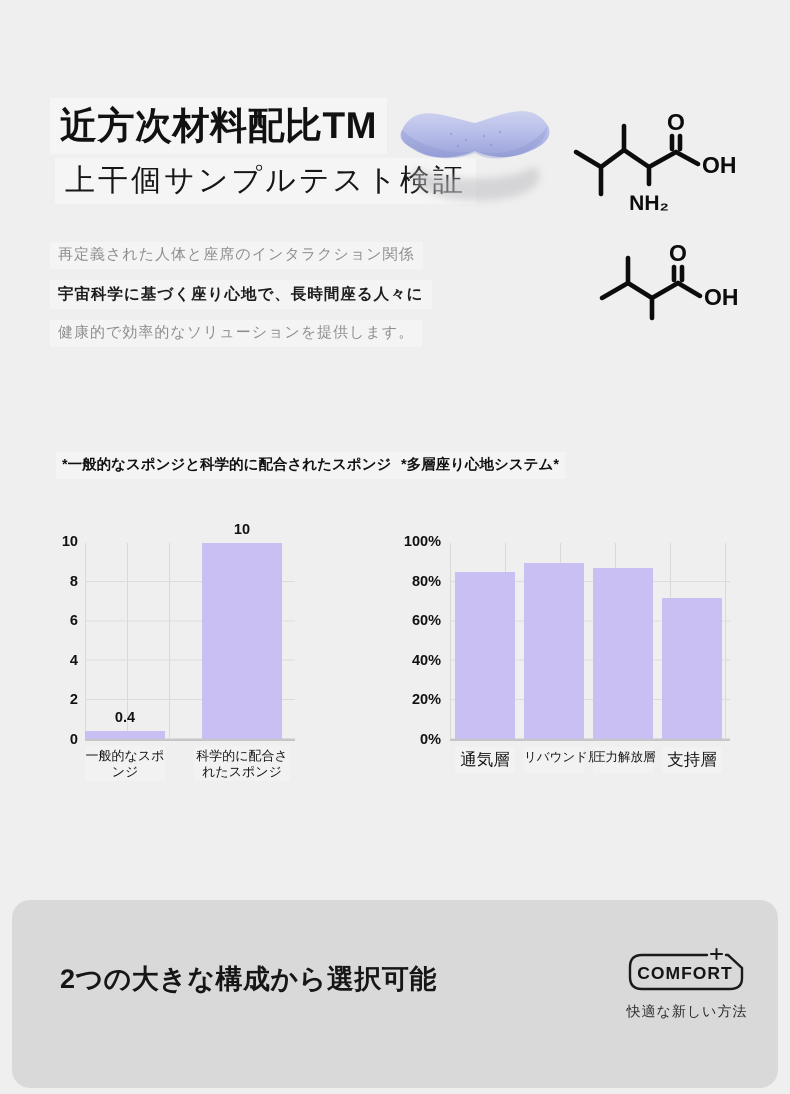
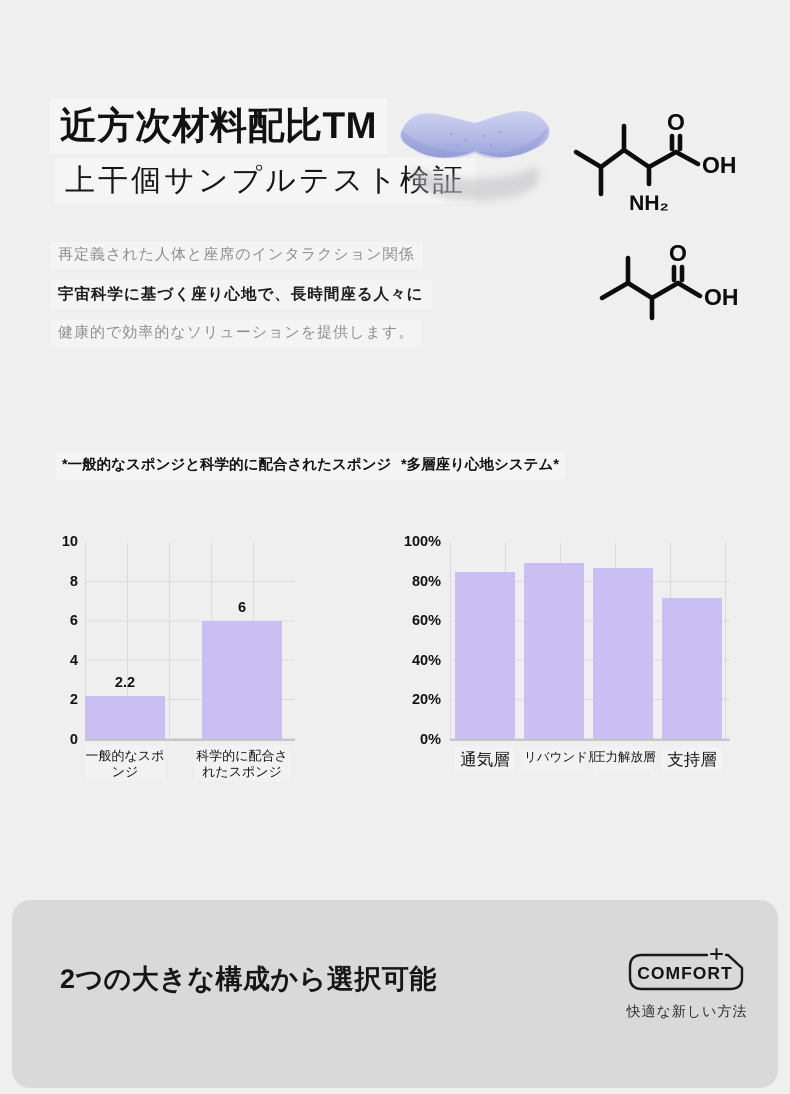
*一般的なスポンジと科学的に配合されたスポンジ/一般的なスポンジ: 0.4 -> 2.2
*一般的なスポンジと科学的に配合されたスポンジ/科学的に配合されたスポンジ: 10 -> 6
